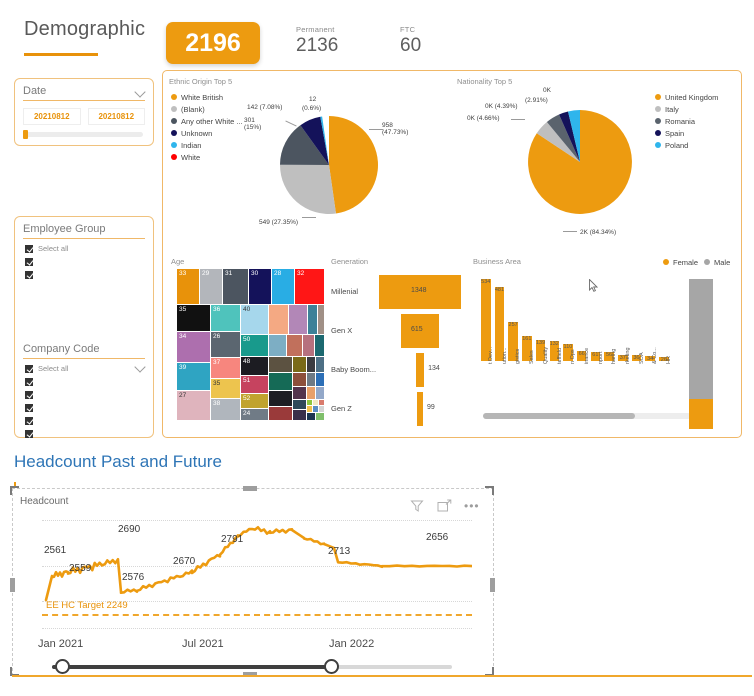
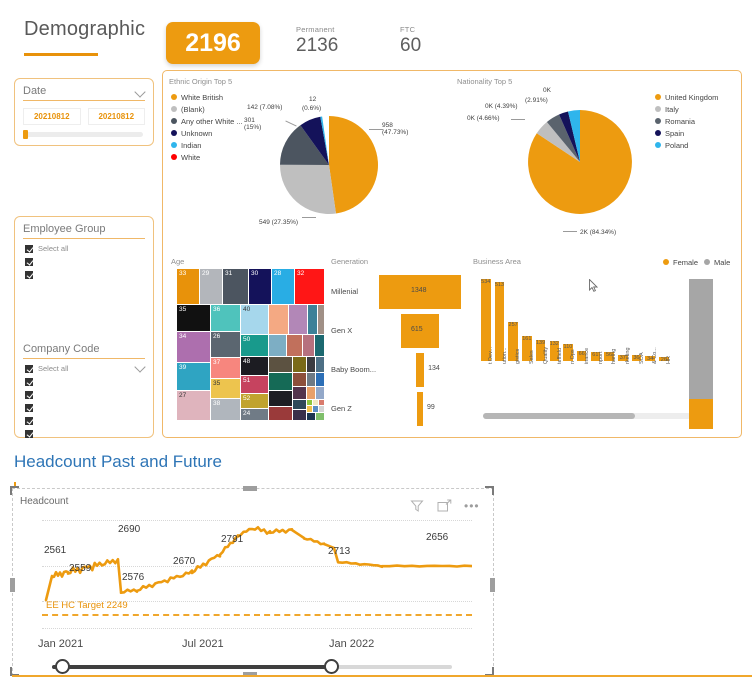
Business Area/ution...: 481 -> 513
